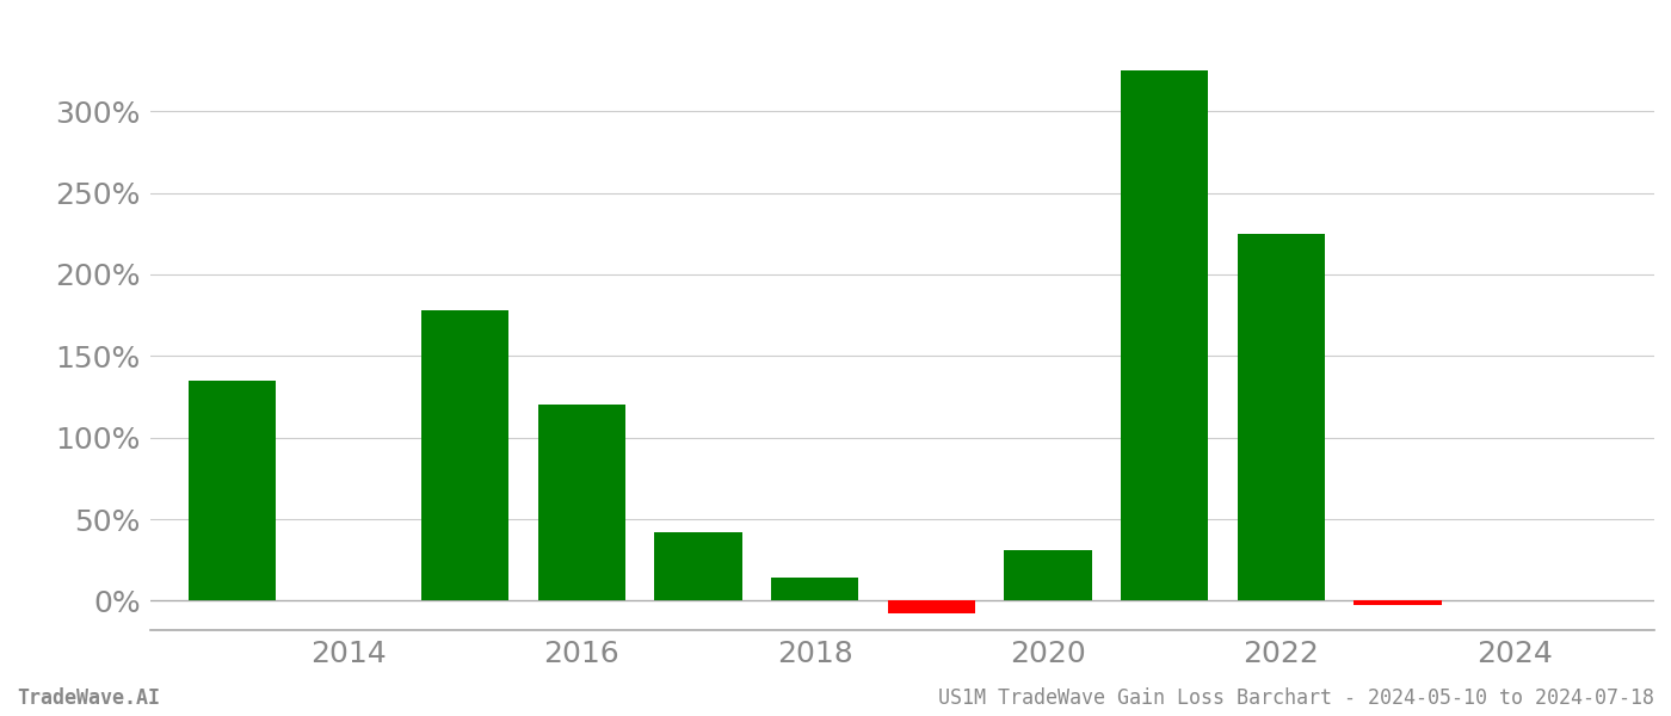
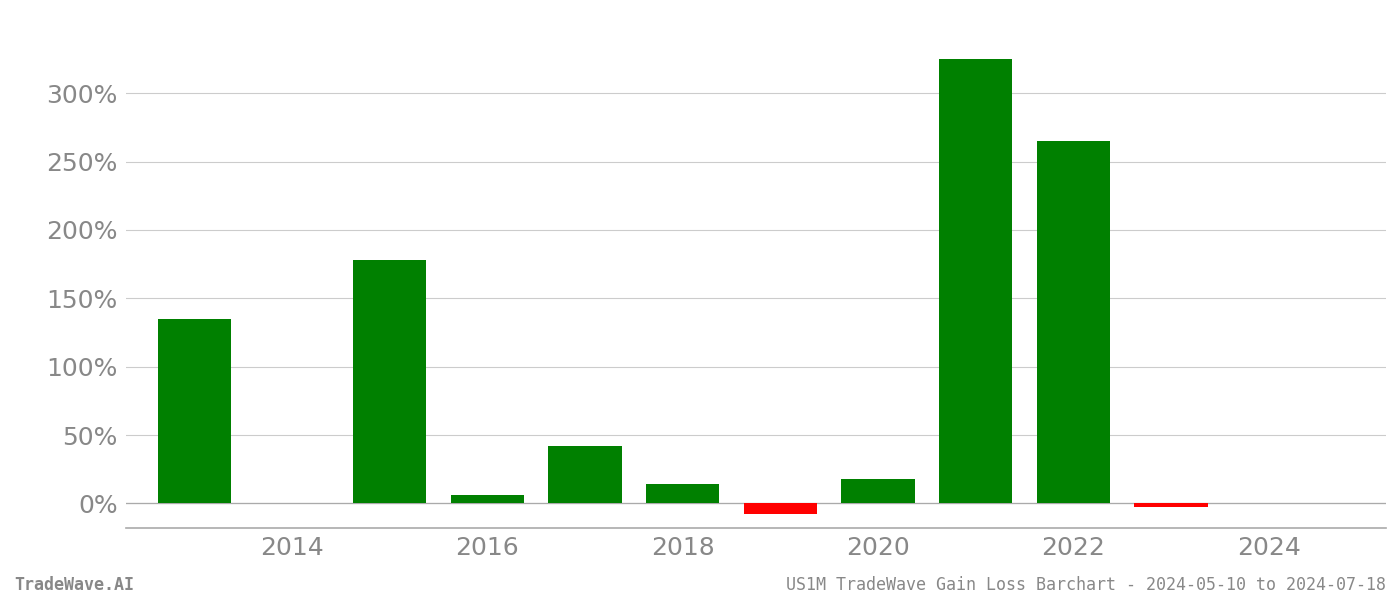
2016: 120% -> 6%
2020: 31% -> 18%
2022: 225% -> 265%
